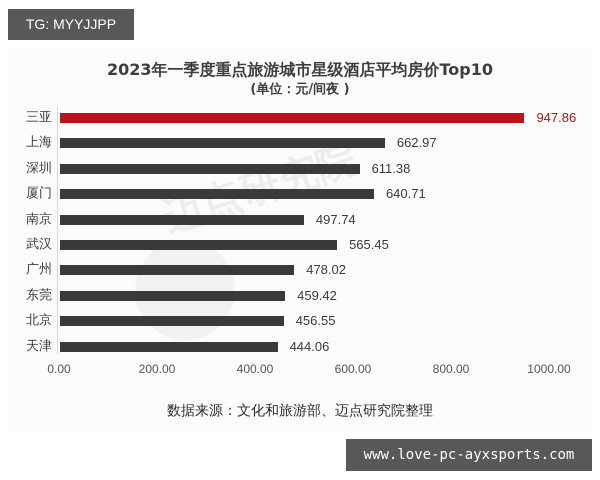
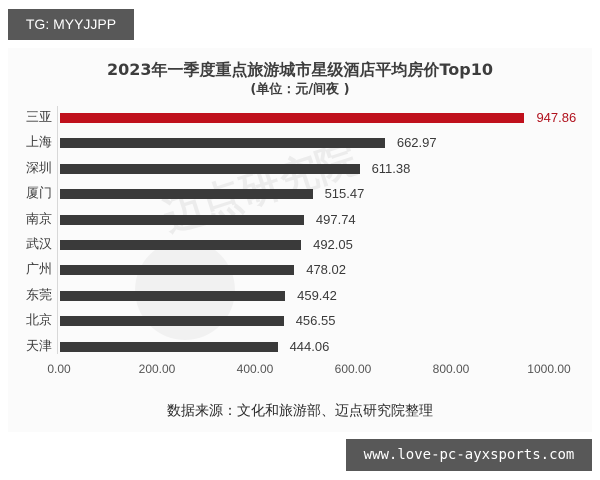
厦门: 640.71 -> 515.47
武汉: 565.45 -> 492.05
